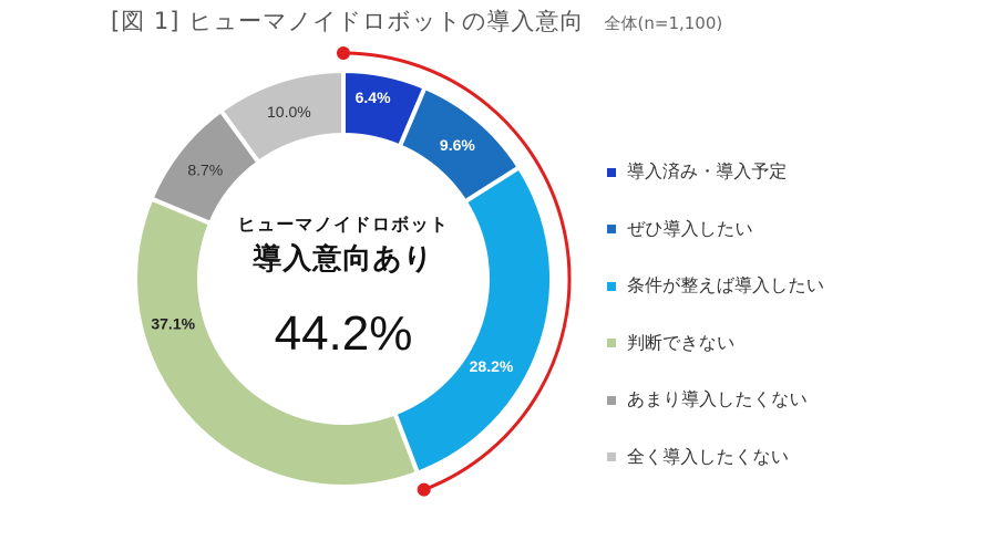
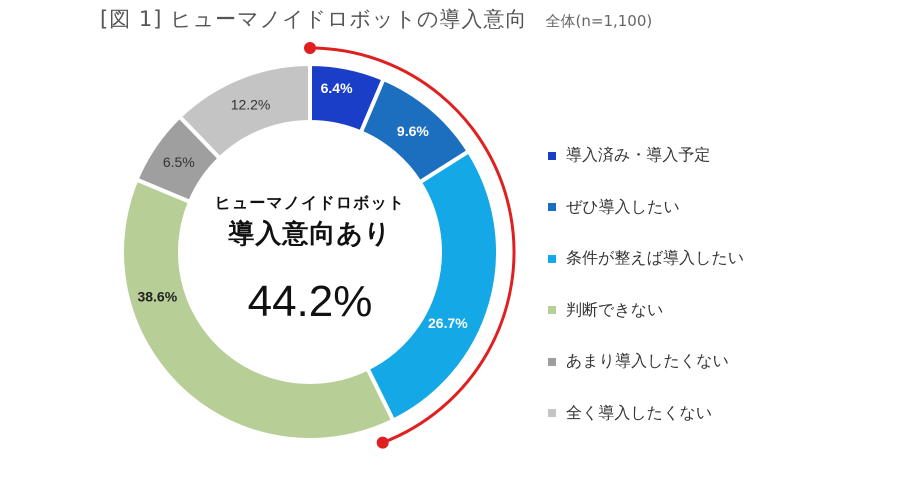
条件が整えば導入したい: 28.2% -> 26.7%
判断できない: 37.1% -> 38.6%
あまり導入したくない: 8.7% -> 6.5%
全く導入したくない: 10.0% -> 12.2%
